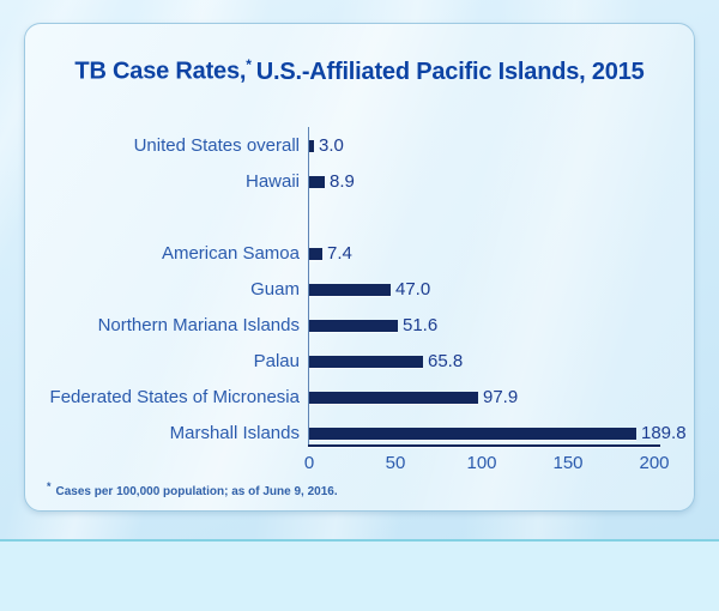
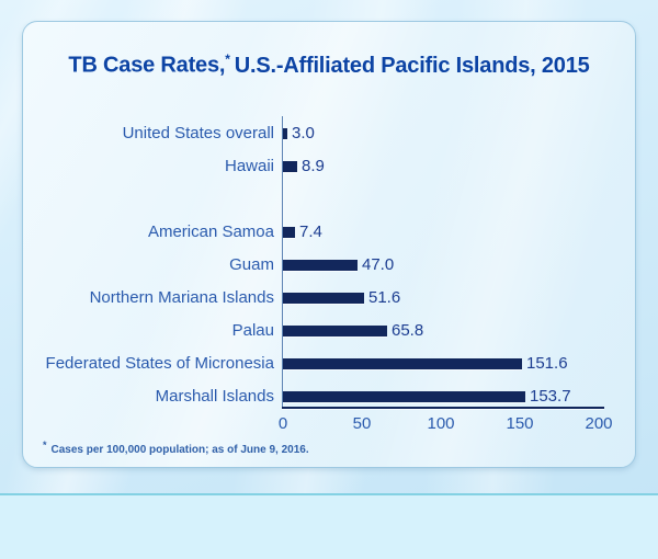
Federated States of Micronesia: 97.9 -> 151.6
Marshall Islands: 189.8 -> 153.7
